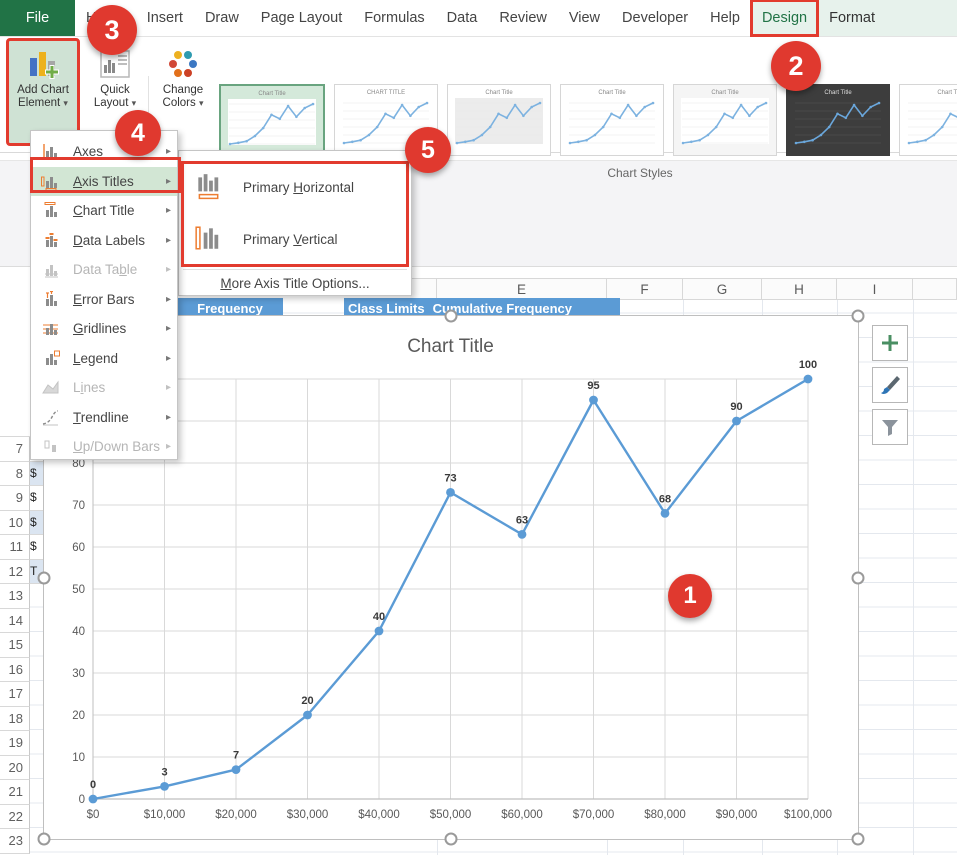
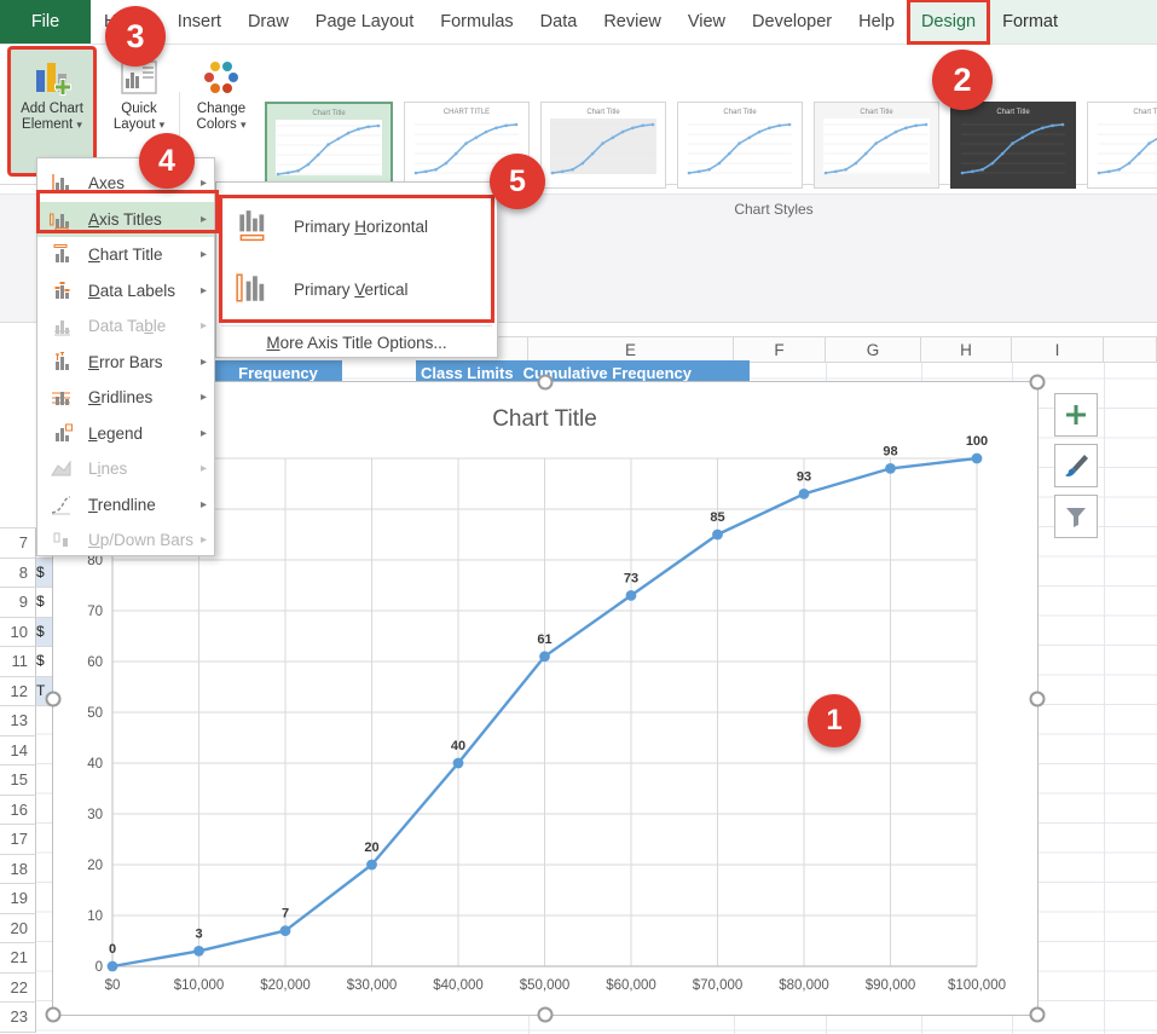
$50,000: 73 -> 61
$60,000: 63 -> 73
$70,000: 95 -> 85
$80,000: 68 -> 93
$90,000: 90 -> 98
